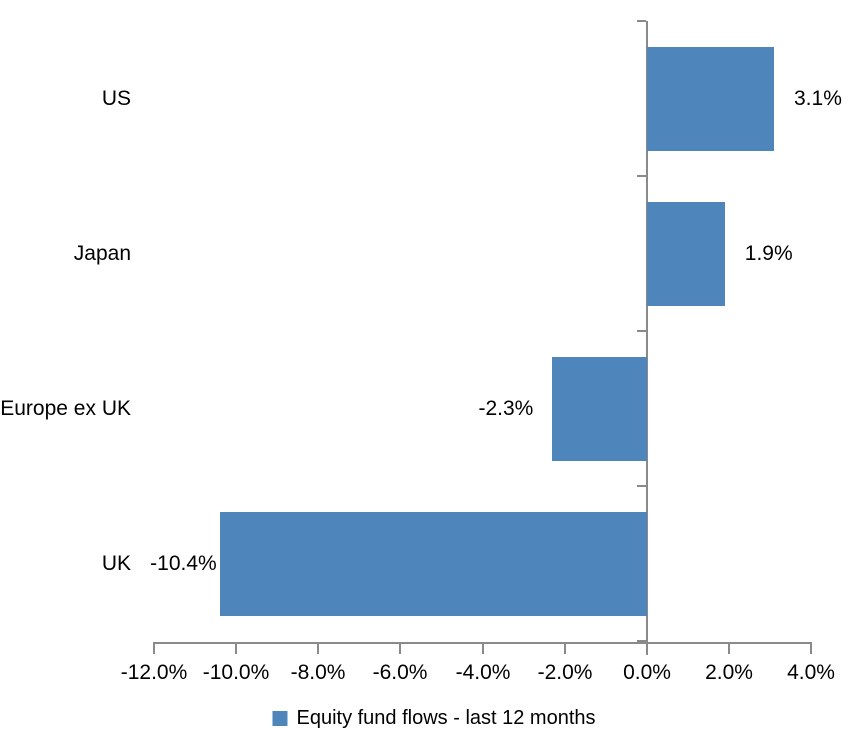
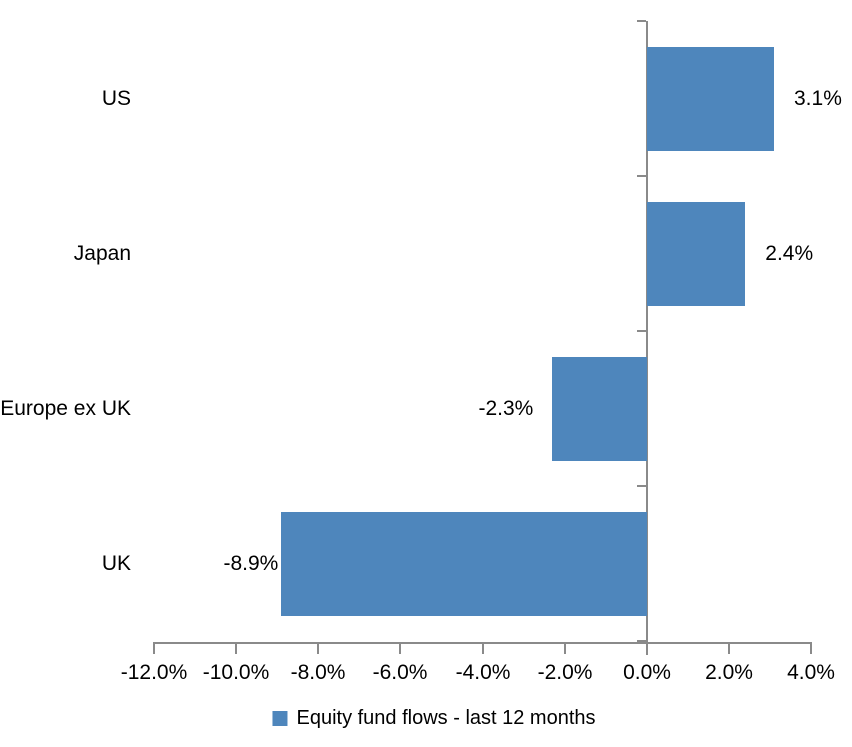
Japan: 1.9% -> 2.4%
UK: -10.4% -> -8.9%
